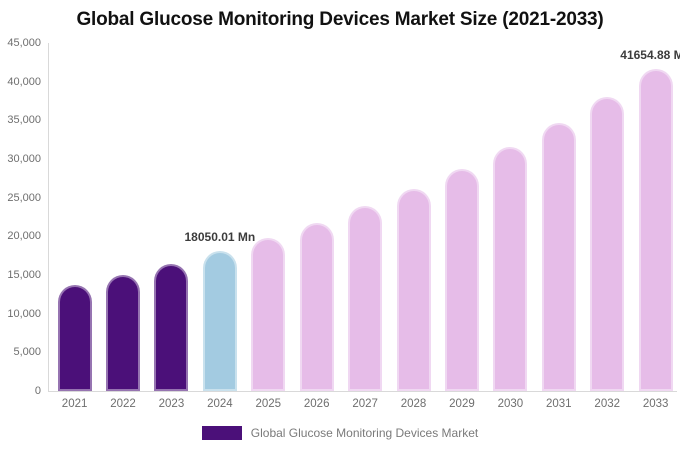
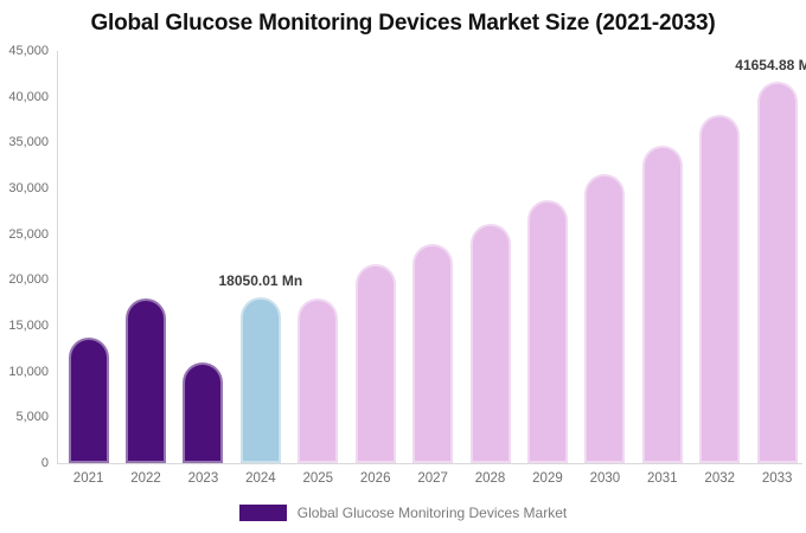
2022: 15000 -> 18000
2023: 16000 -> 11000
2025: 20000 -> 18000
